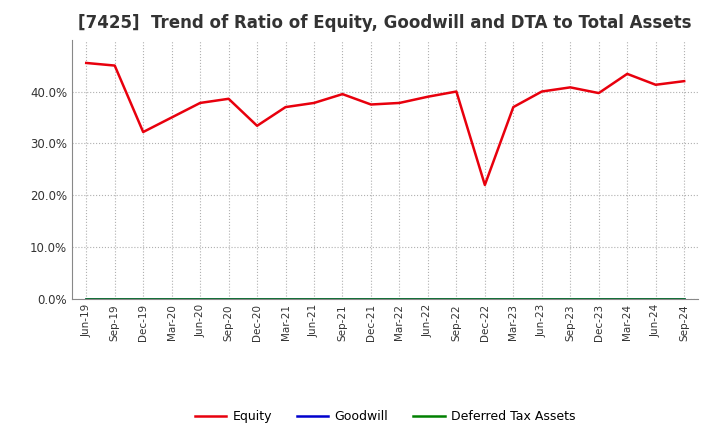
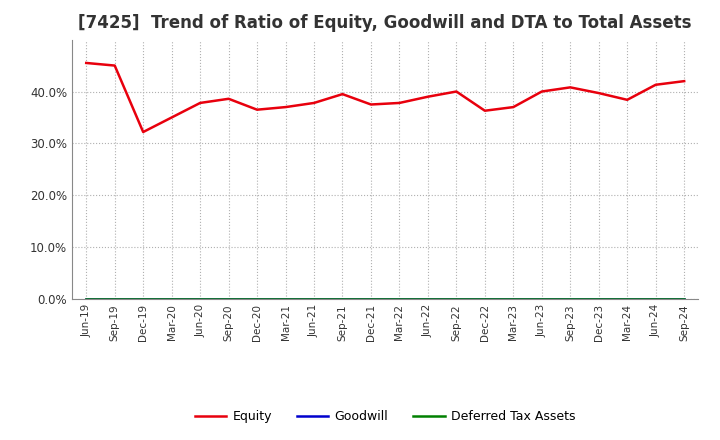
Equity/Dec-20: 33.4% -> 36.5%
Equity/Dec-22: 22.0% -> 36.3%
Equity/Mar-24: 43.4% -> 38.4%
